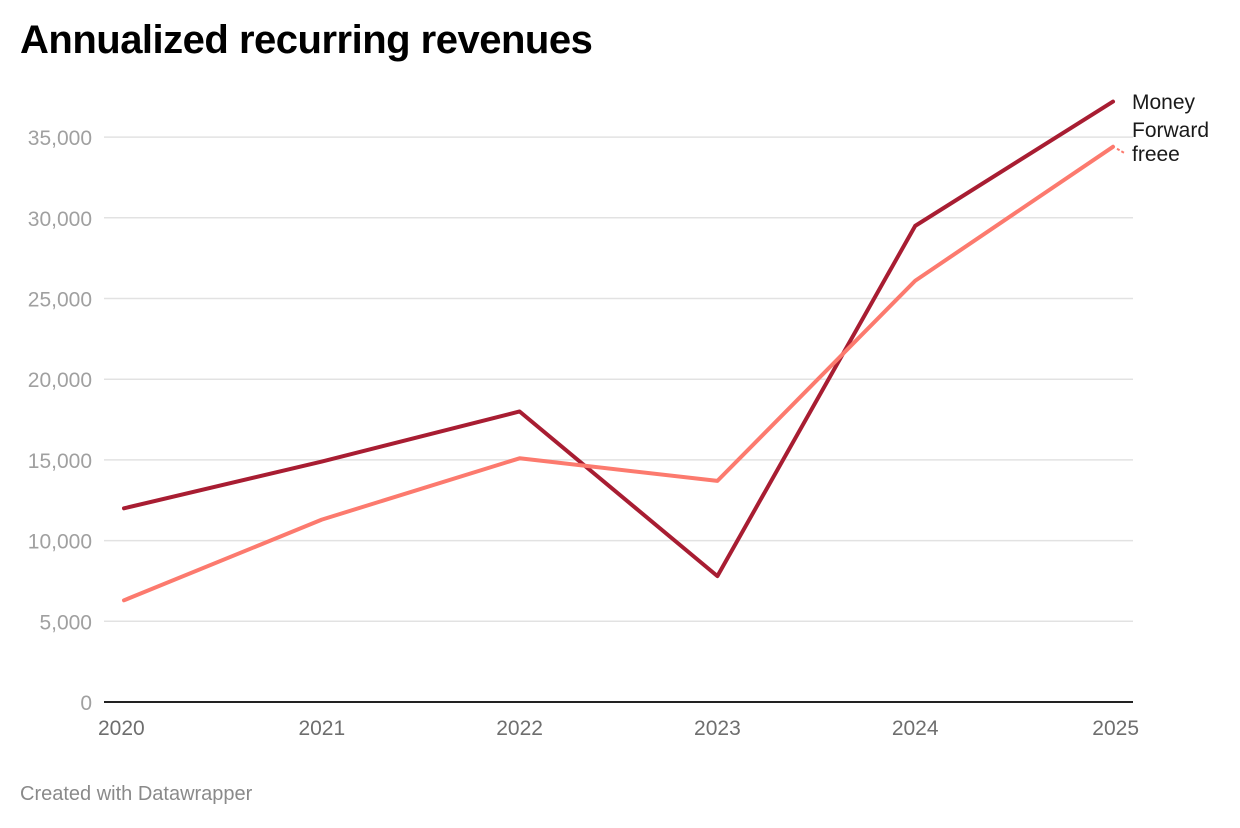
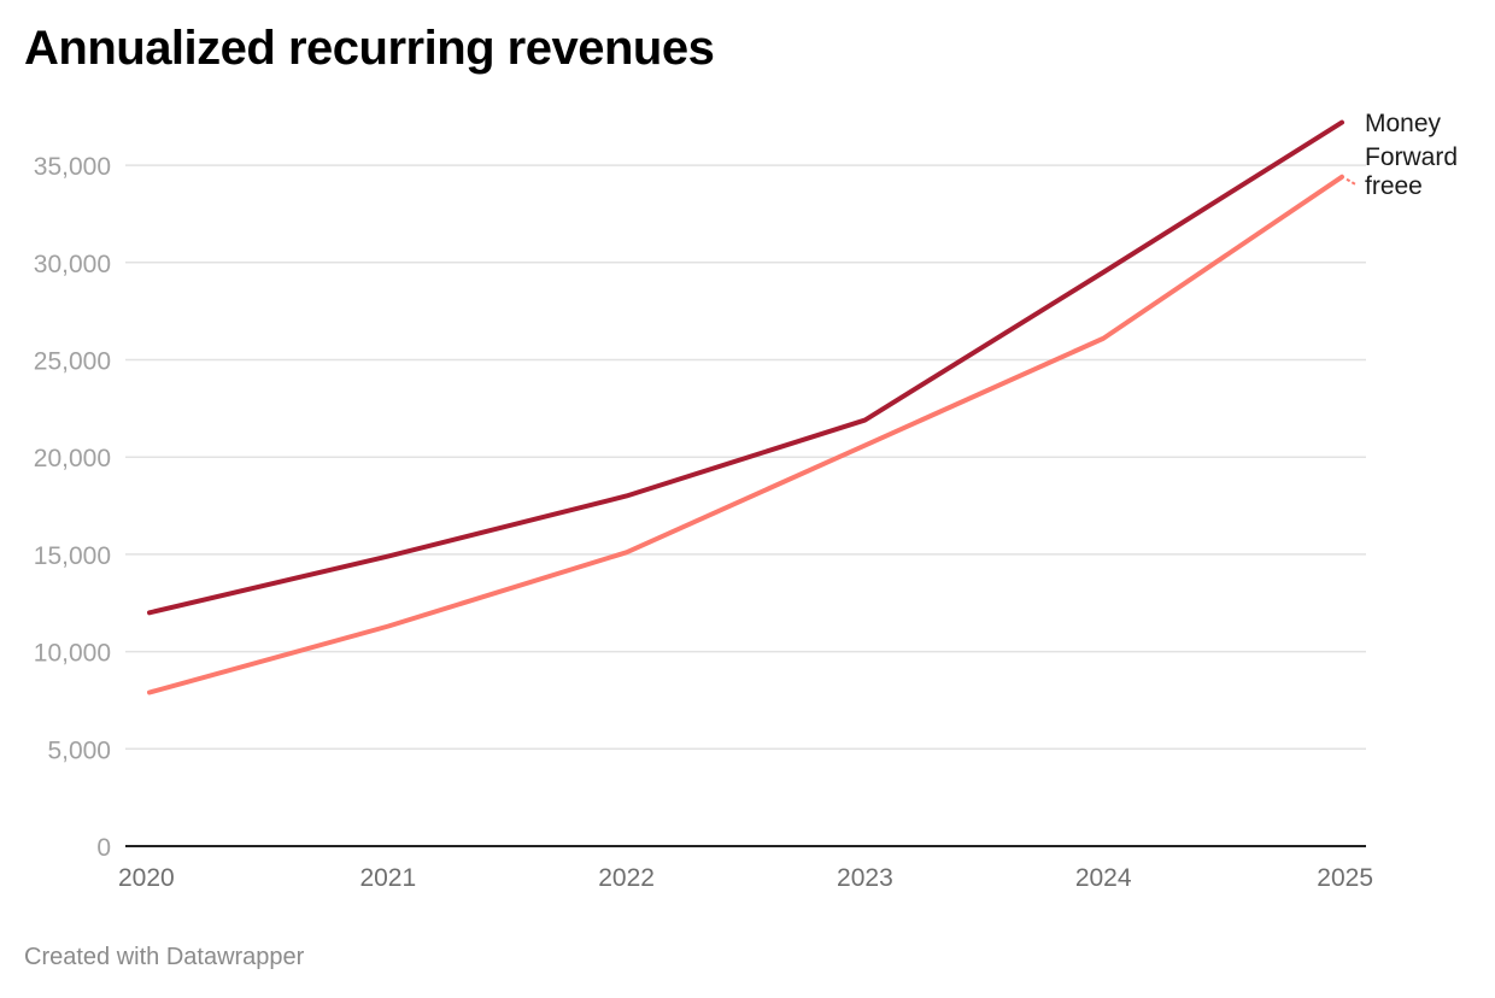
freee/2020: 6300 -> 7900
Money Forward/2023: 7800 -> 21900
freee/2023: 13700 -> 20600
